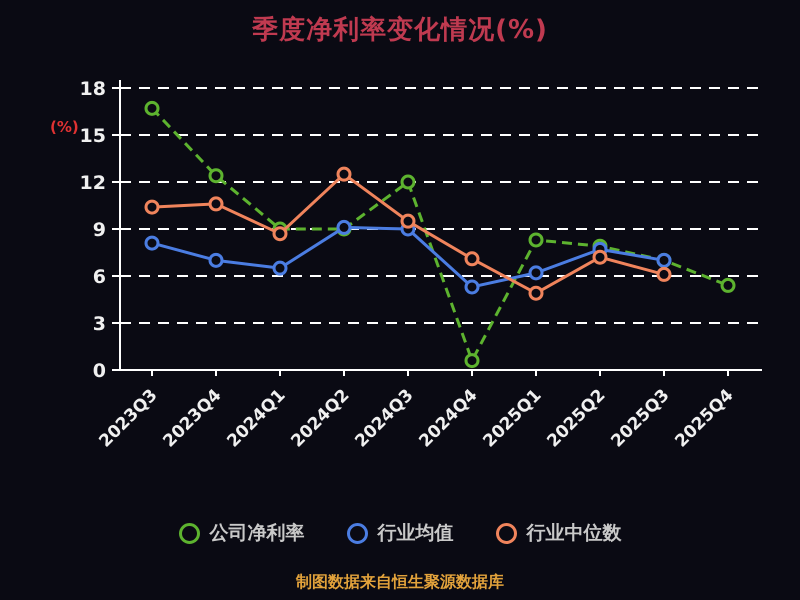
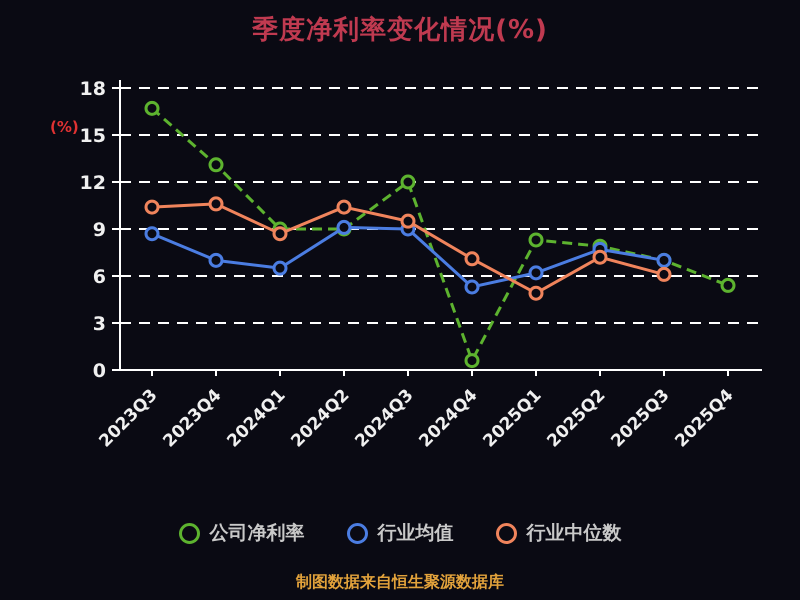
行业均值/2023Q3: 8.1 -> 8.7
公司净利率/2023Q4: 12.4 -> 13.1
行业中位数/2024Q2: 12.5 -> 10.4
